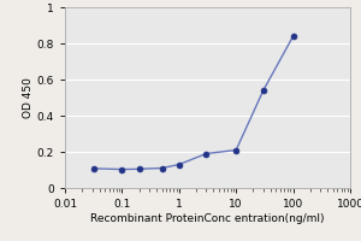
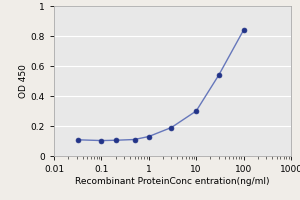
10: 0.21 -> 0.30
